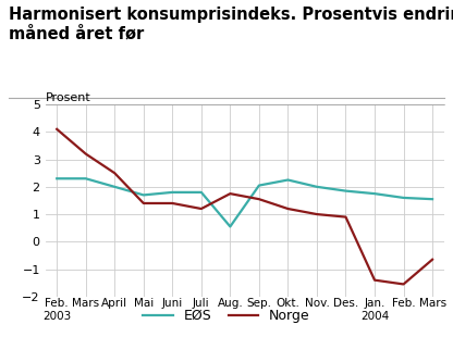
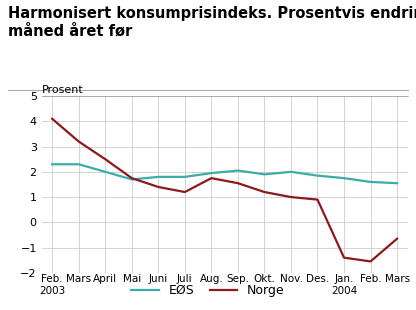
Norge/Mai: 1.40 -> 1.75
EØS/Aug.: 0.55 -> 1.95
EØS/Okt.: 2.25 -> 1.90
